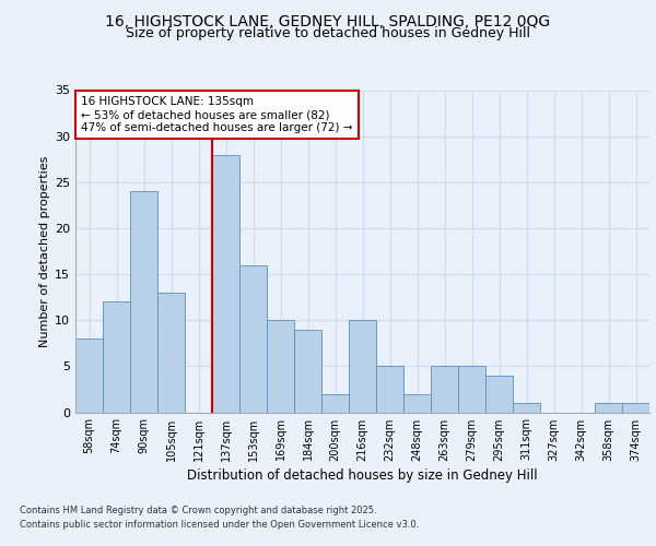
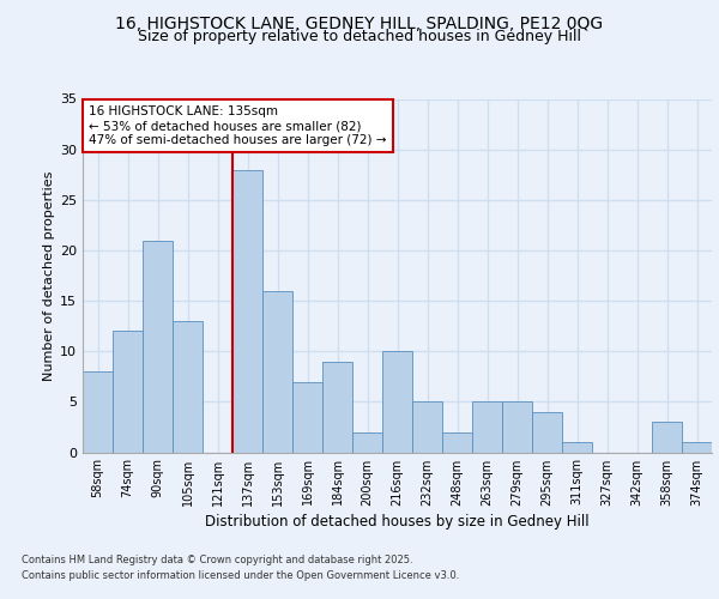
90sqm: 24 -> 21
169sqm: 10 -> 7
358sqm: 1 -> 3
